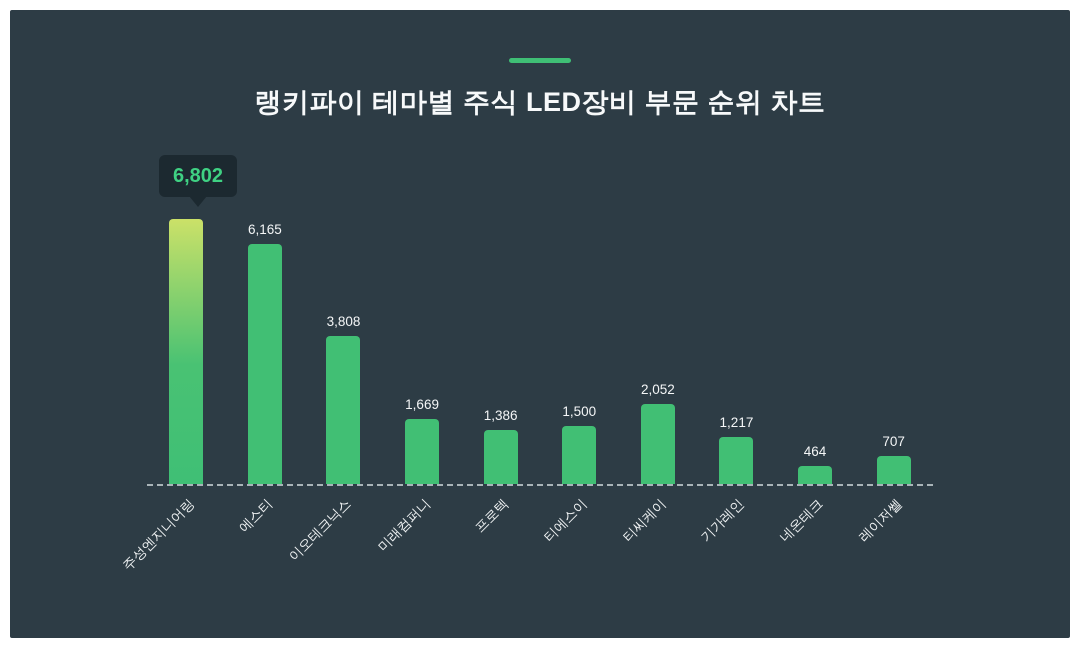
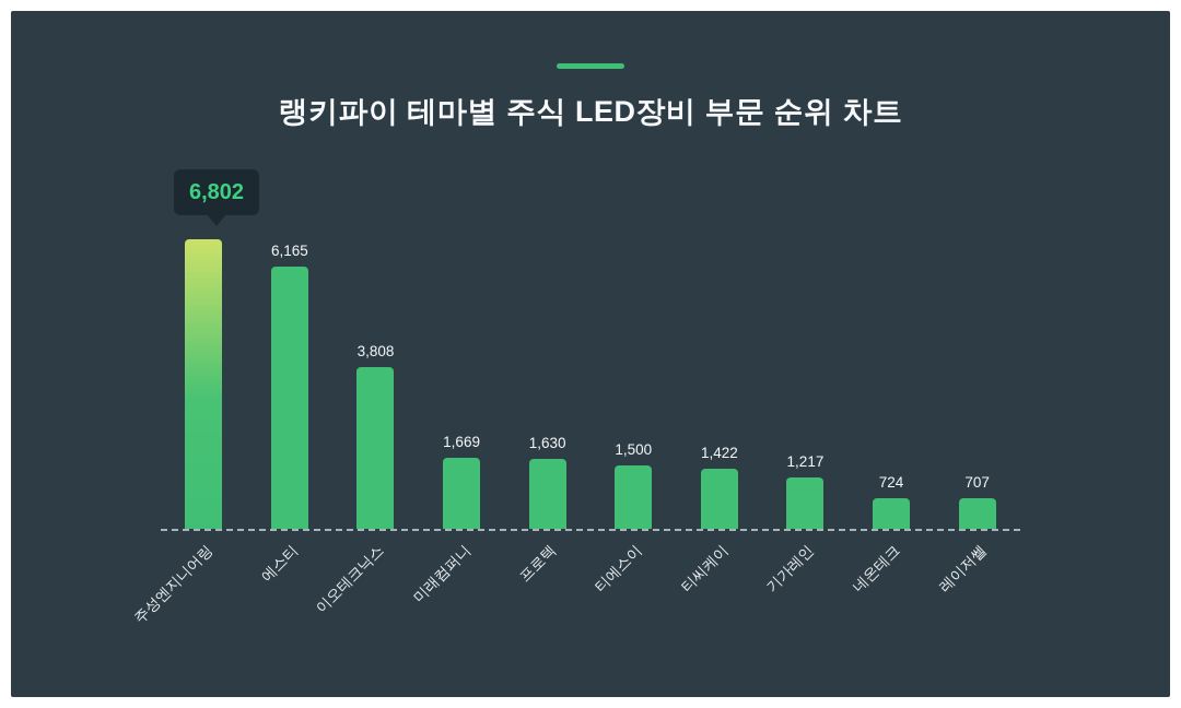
프로텍: 1,386 -> 1,630
티씨케이: 2,052 -> 1,422
네온테크: 464 -> 724
